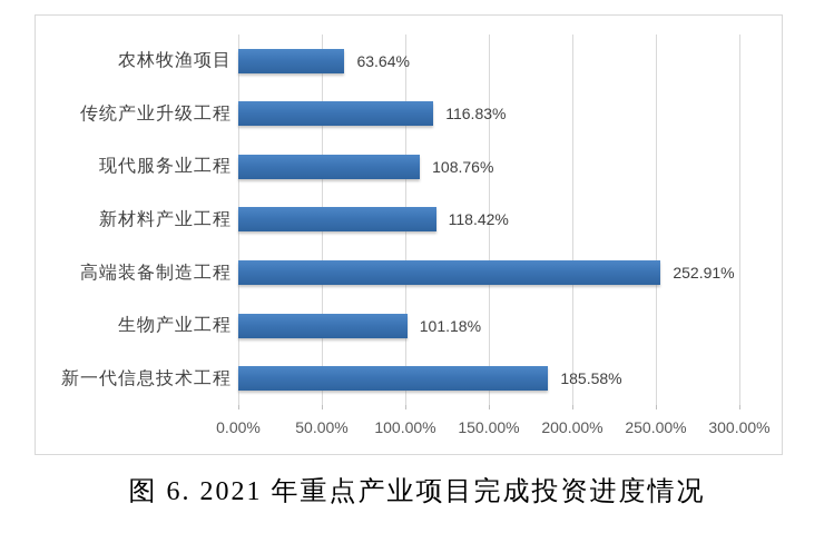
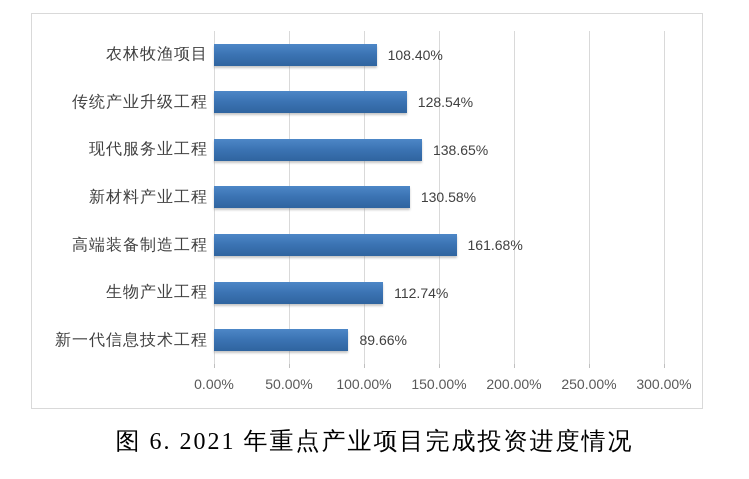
农林牧渔项目: 63.64% -> 108.40%
传统产业升级工程: 116.83% -> 128.54%
现代服务业工程: 108.76% -> 138.65%
新材料产业工程: 118.42% -> 130.58%
高端装备制造工程: 252.91% -> 161.68%
生物产业工程: 101.18% -> 112.74%
新一代信息技术工程: 185.58% -> 89.66%
